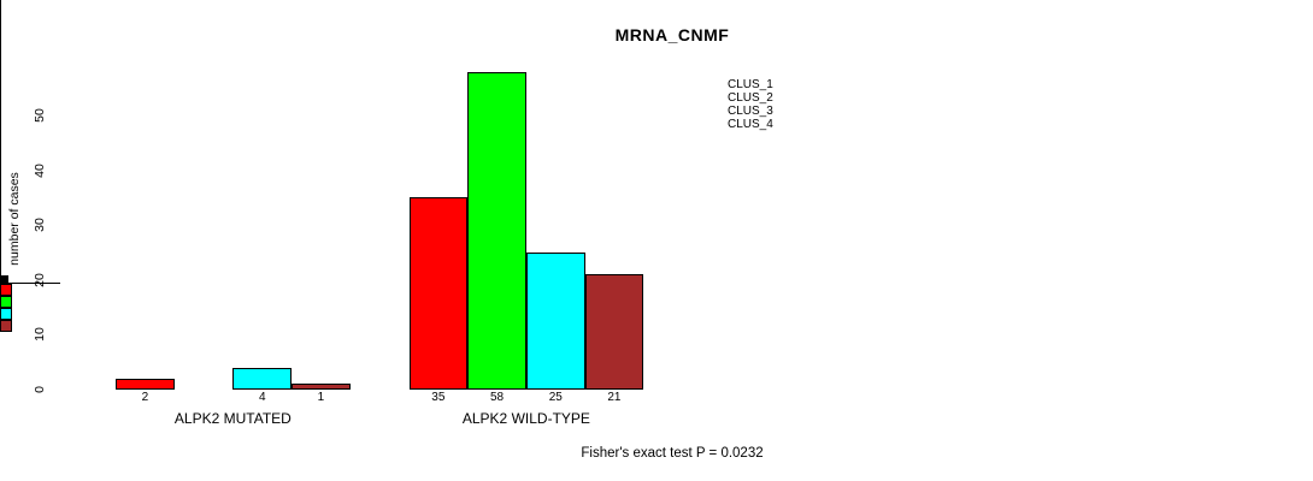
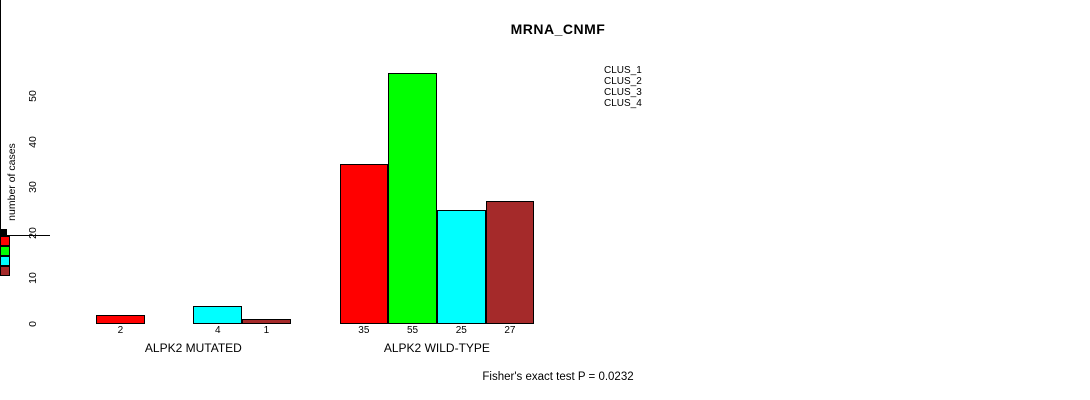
CLUS_2/ALPK2 WILD-TYPE: 58 -> 55
CLUS_4/ALPK2 WILD-TYPE: 21 -> 27
